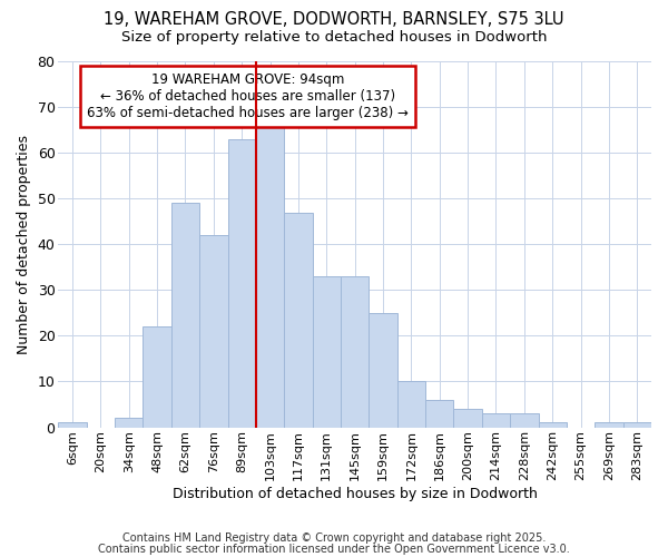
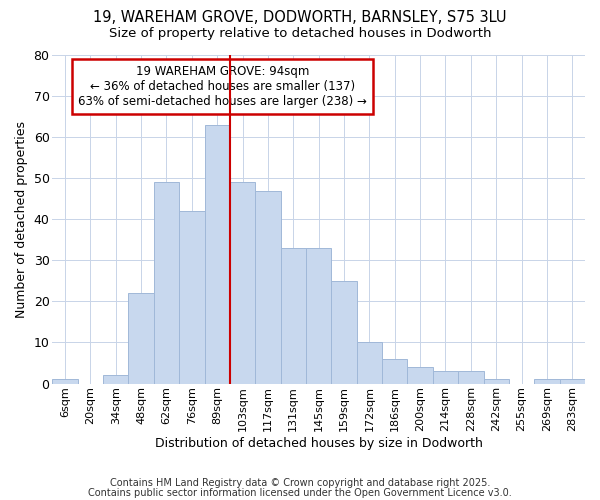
103sqm: 66 -> 49
